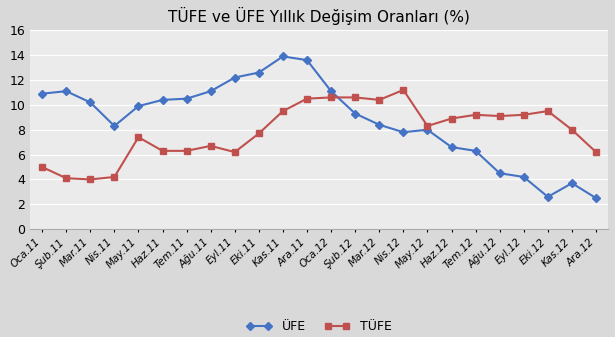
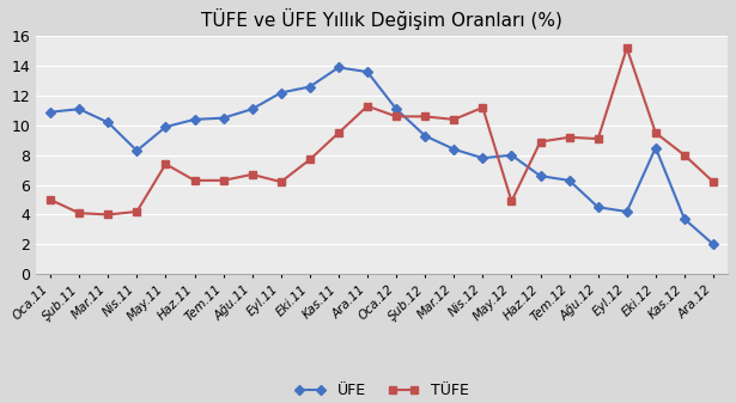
TÜFE/Ara.11: 10.5 -> 11.3
TÜFE/May.12: 8.3 -> 4.9
TÜFE/Eyl.12: 9.2 -> 15.2
ÜFE/Eki.12: 2.6 -> 8.5
ÜFE/Ara.12: 2.5 -> 2.0
